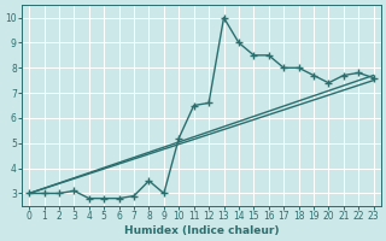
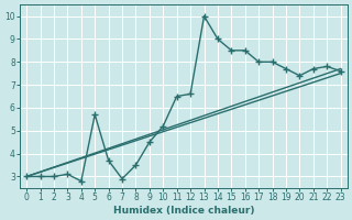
5: 2.8 -> 5.7
6: 2.8 -> 3.7
9: 3.0 -> 4.5
